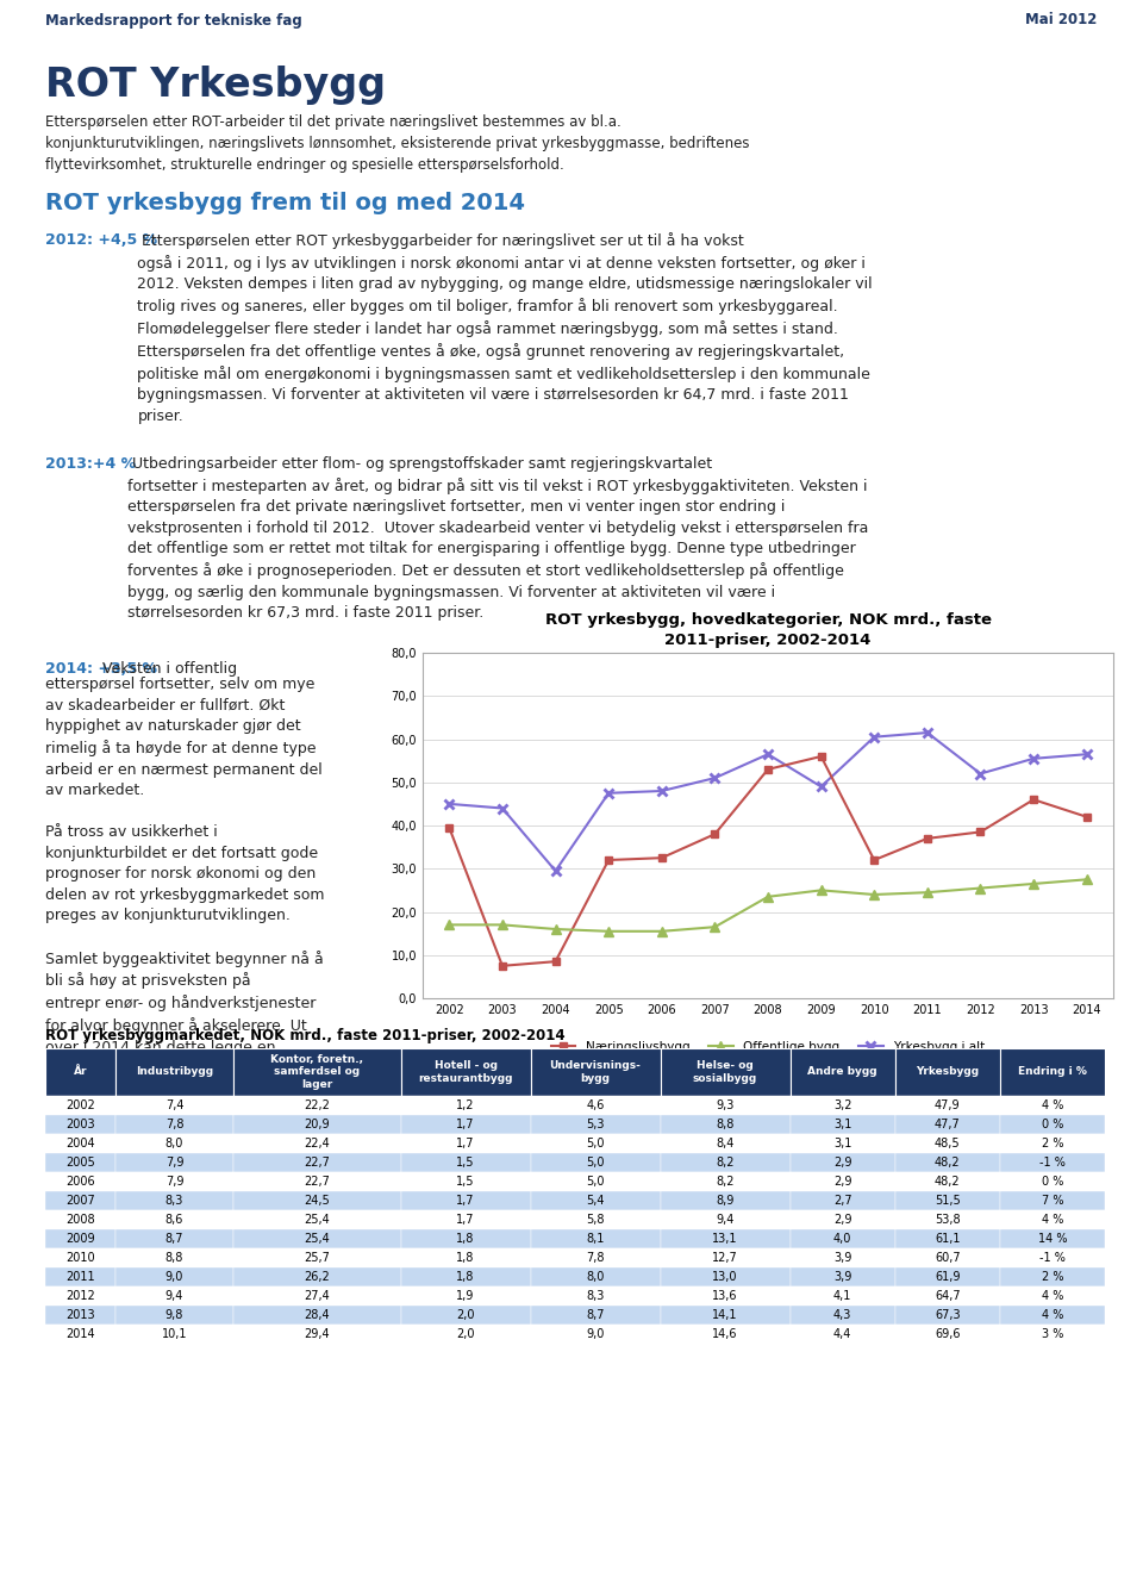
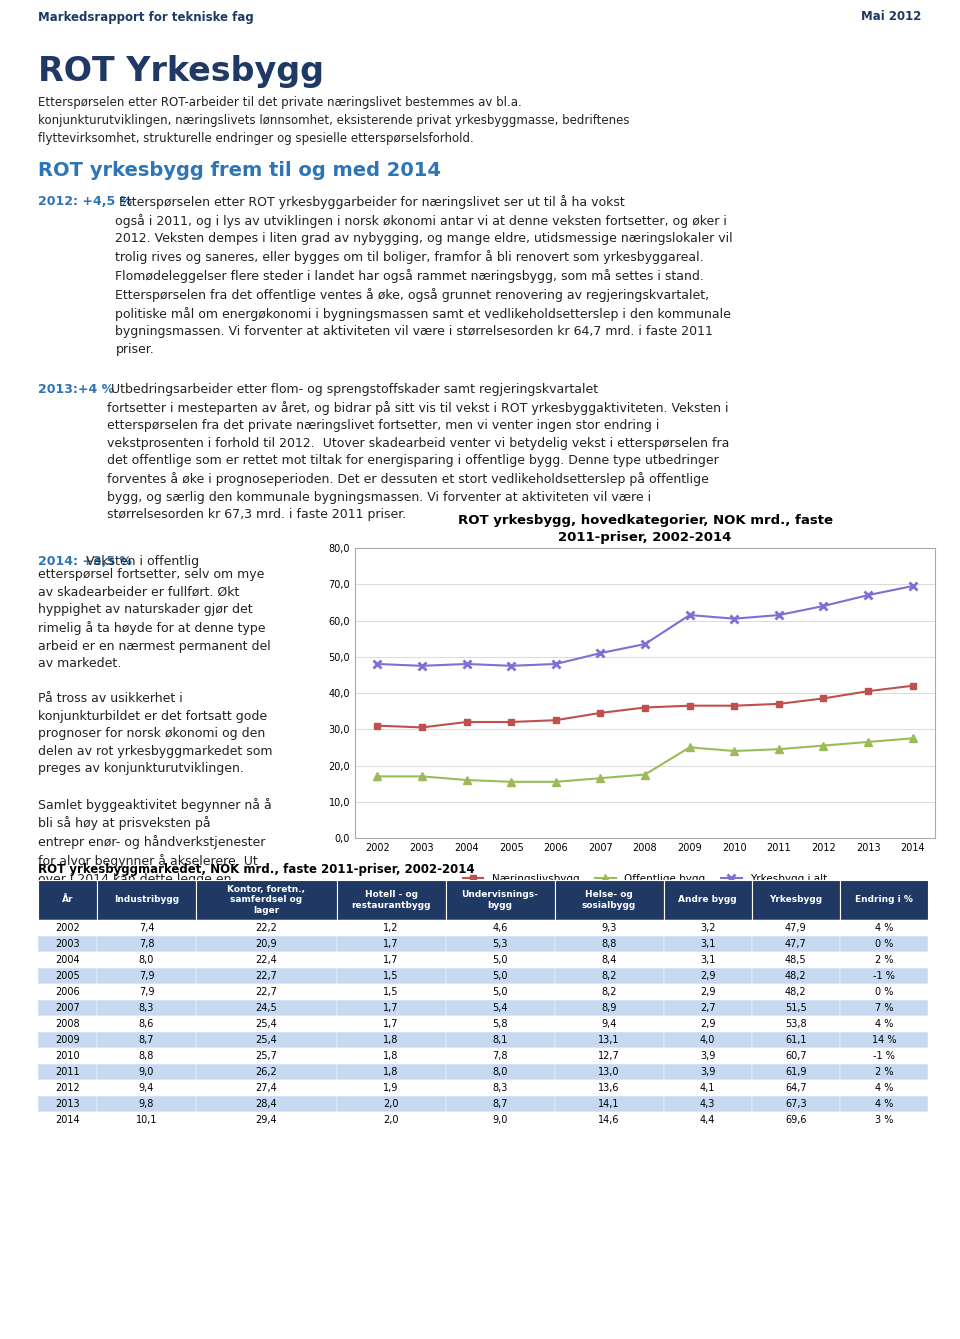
Næringslivsbygg/2002: 39,5 -> 31,0
Yrkesbygg i alt/2002: 45,0 -> 48,0
Næringslivsbygg/2003: 7,5 -> 30,5
Yrkesbygg i alt/2003: 44,0 -> 47,5
Næringslivsbygg/2004: 8,5 -> 32,0
Yrkesbygg i alt/2004: 29,5 -> 48,0
Næringslivsbygg/2007: 38,0 -> 34,5
Næringslivsbygg/2008: 53,0 -> 36,0
Offentlige bygg/2008: 23,5 -> 17,5
Yrkesbygg i alt/2008: 56,5 -> 53,5
Næringslivsbygg/2009: 56,0 -> 36,5
Yrkesbygg i alt/2009: 49,0 -> 61,5
Næringslivsbygg/2010: 32,0 -> 36,5
Yrkesbygg i alt/2012: 52,0 -> 64,0
Næringslivsbygg/2013: 46,0 -> 40,5
Yrkesbygg i alt/2013: 55,5 -> 67,0
Yrkesbygg i alt/2014: 56,5 -> 69,5
